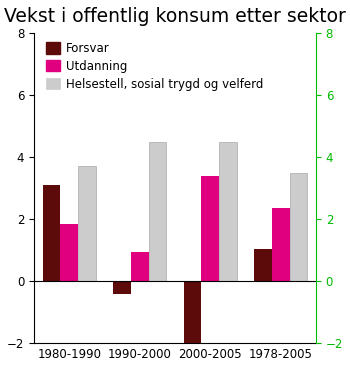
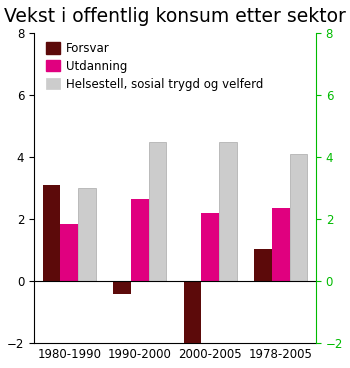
Helsestell, sosial trygd og velferd/1980-1990: 3.7 -> 3.0
Utdanning/1990-2000: 0.95 -> 2.65
Utdanning/2000-2005: 3.40 -> 2.20
Helsestell, sosial trygd og velferd/1978-2005: 3.5 -> 4.1
